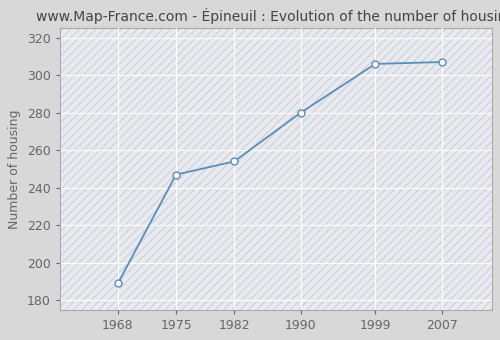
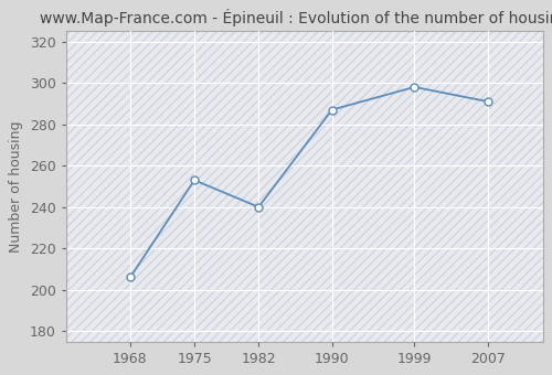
1968: 189 -> 206
1975: 247 -> 253
1982: 254 -> 240
1990: 280 -> 287
1999: 306 -> 298
2007: 307 -> 291
